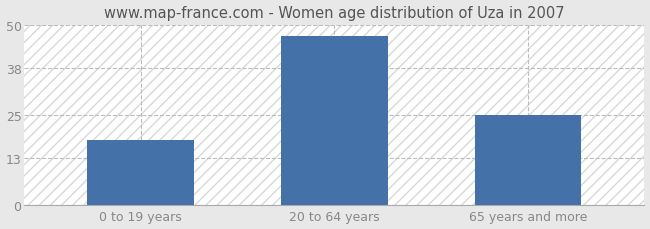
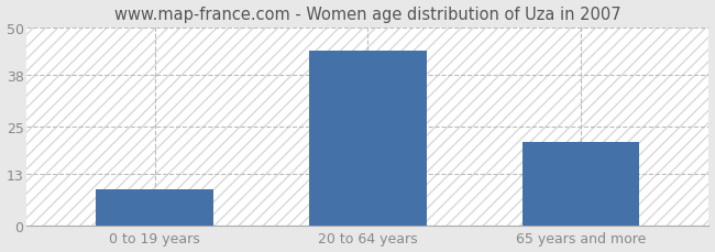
0 to 19 years: 18 -> 9
20 to 64 years: 47 -> 44
65 years and more: 25 -> 21
